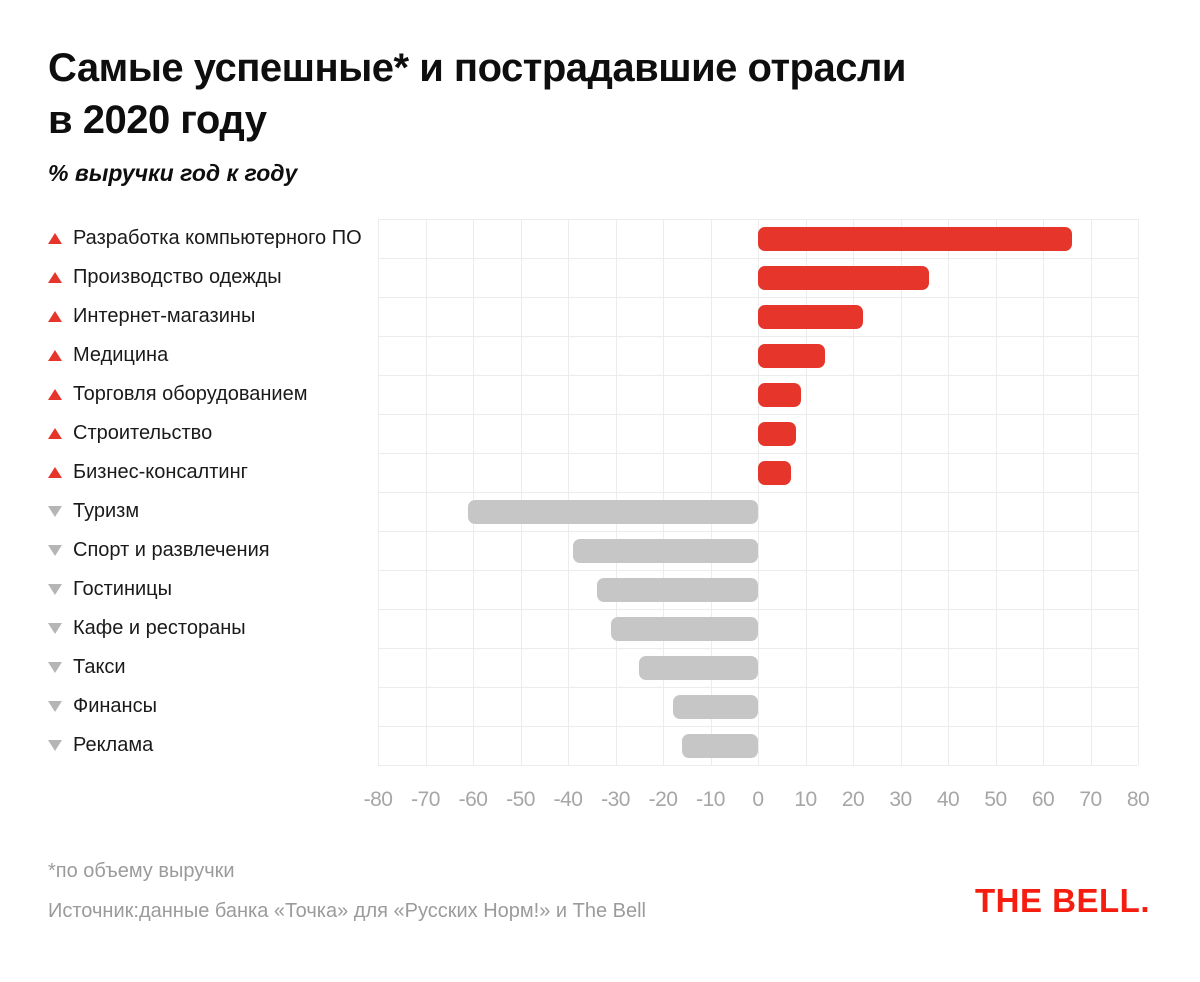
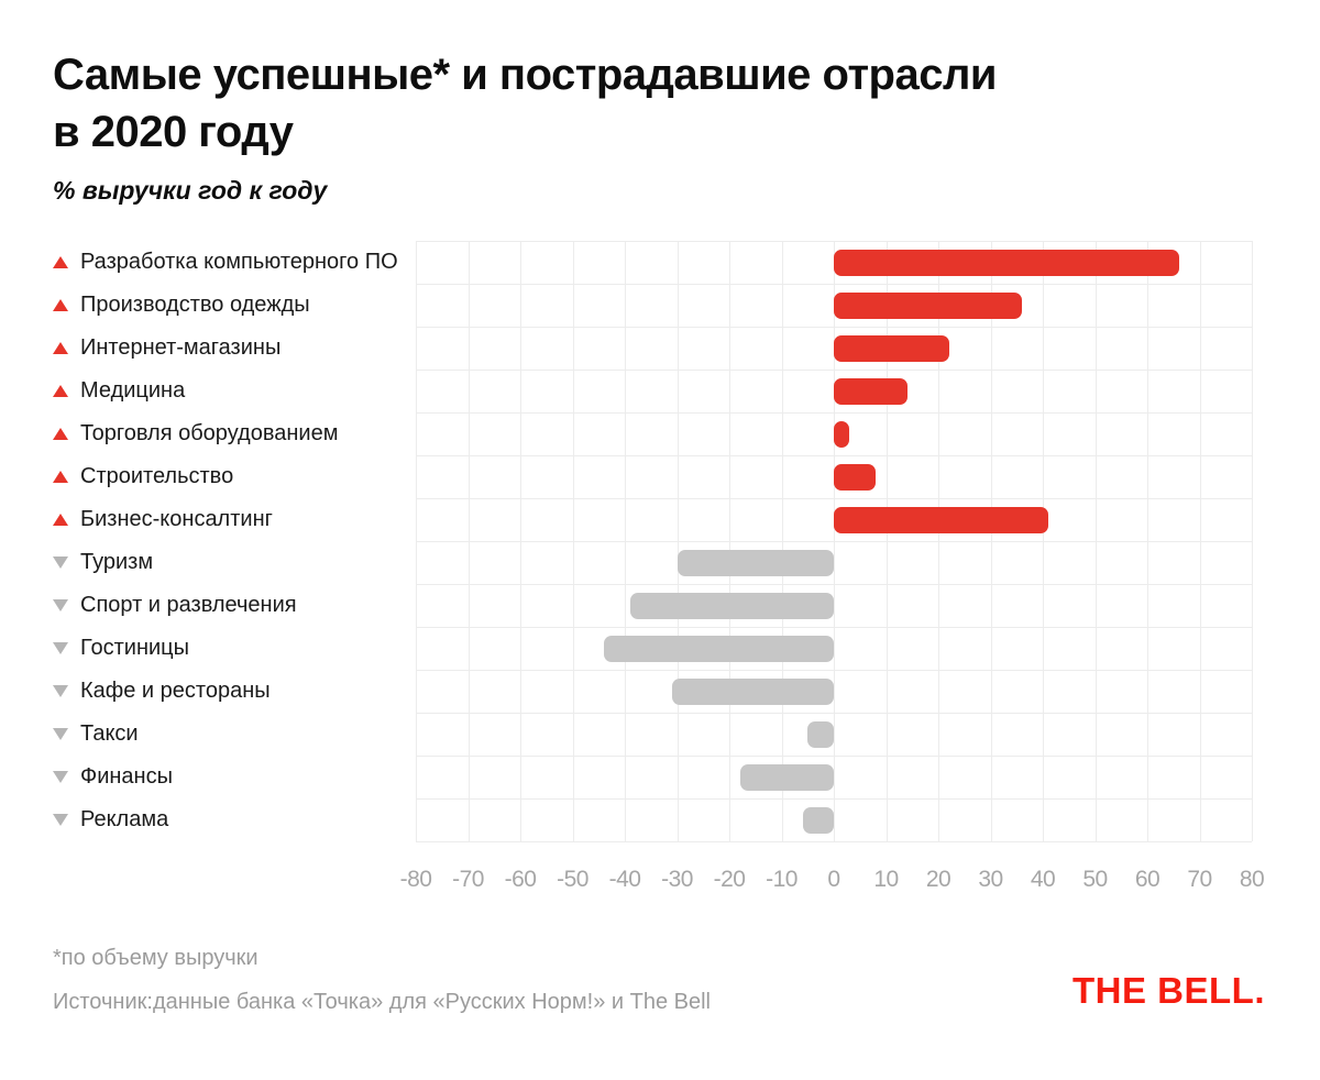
Торговля оборудованием: 9 -> 3
Бизнес-консалтинг: 7 -> 41
Туризм: -61 -> -30
Гостиницы: -34 -> -44
Такси: -25 -> -5
Реклама: -16 -> -6
